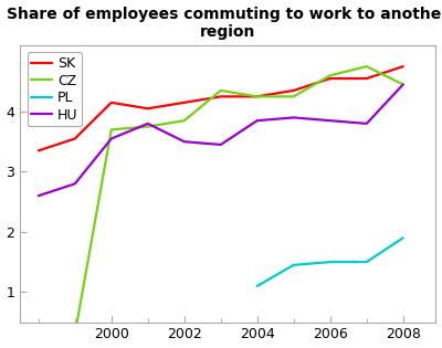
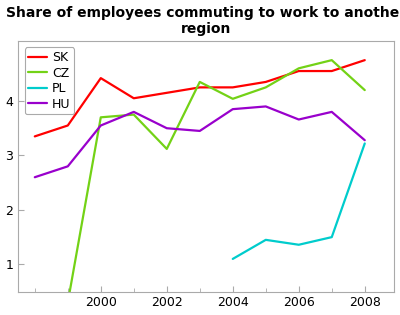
SK/2000: 4.15 -> 4.42
CZ/2002: 3.85 -> 3.12
CZ/2004: 4.25 -> 4.04
PL/2006: 1.50 -> 1.36
HU/2006: 3.85 -> 3.66
CZ/2008: 4.45 -> 4.20
PL/2008: 1.90 -> 3.22
HU/2008: 4.45 -> 3.28
